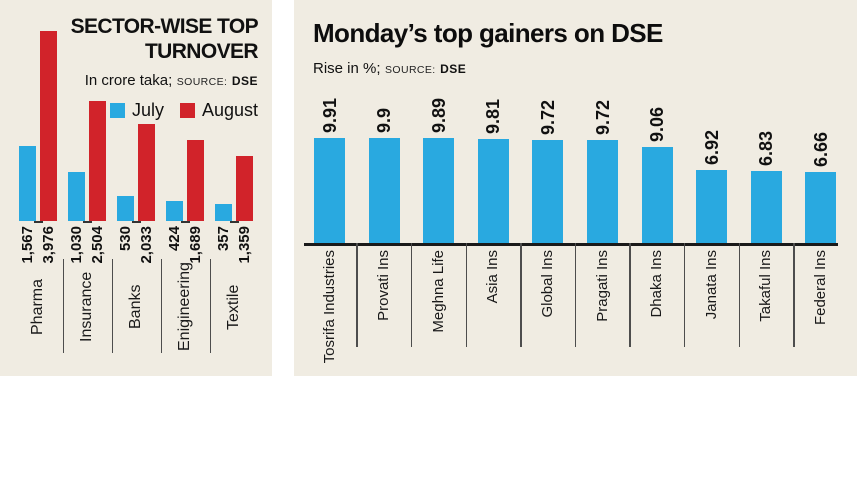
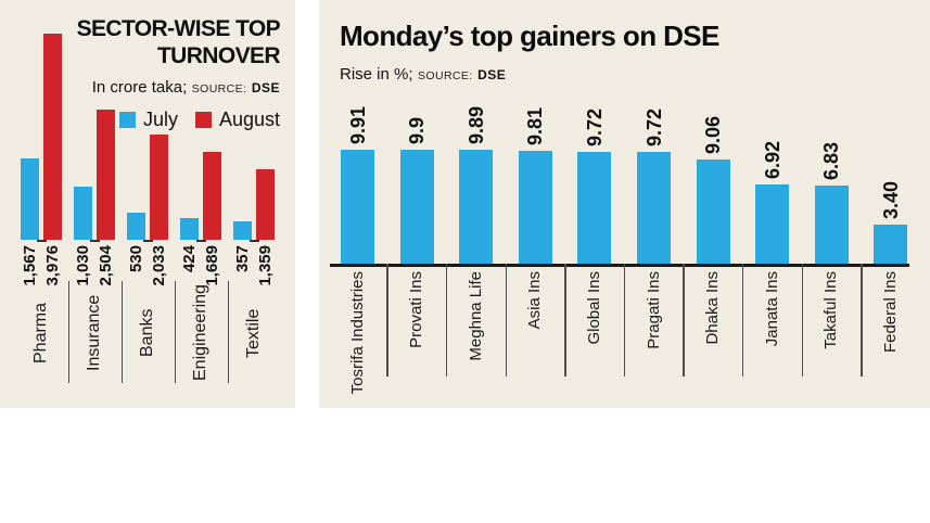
Monday’s top gainers on DSE/Federal Ins: 6.66 -> 3.40
